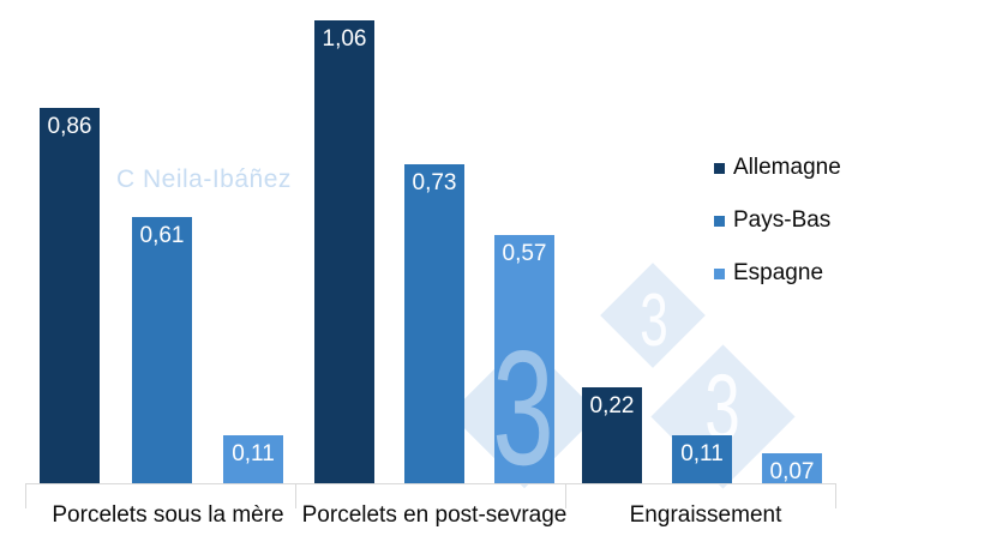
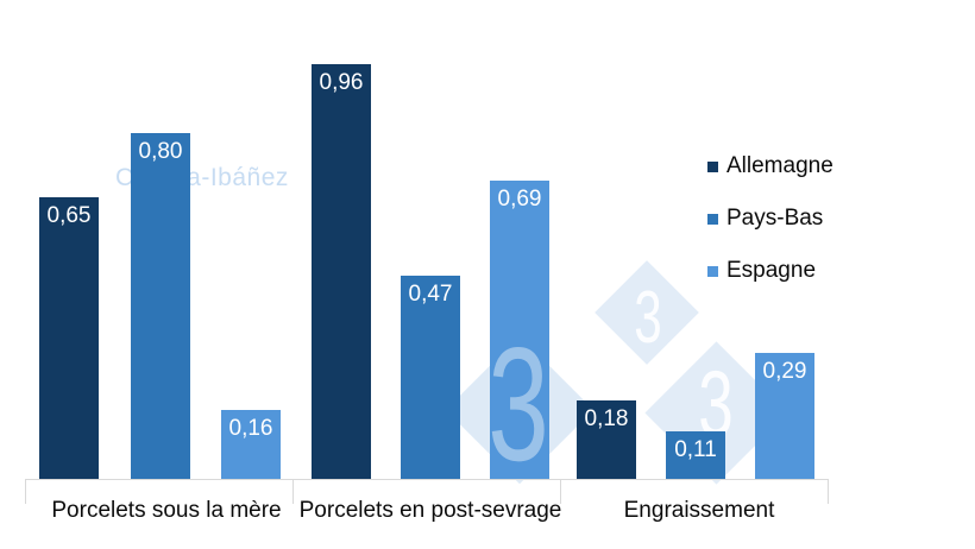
Allemagne/Porcelets sous la mère: 0,86 -> 0,65
Pays-Bas/Porcelets sous la mère: 0,61 -> 0,80
Espagne/Porcelets sous la mère: 0,11 -> 0,16
Allemagne/Porcelets en post-sevrage: 1,06 -> 0,96
Pays-Bas/Porcelets en post-sevrage: 0,73 -> 0,47
Espagne/Porcelets en post-sevrage: 0,57 -> 0,69
Allemagne/Engraissement: 0,22 -> 0,18
Espagne/Engraissement: 0,07 -> 0,29
